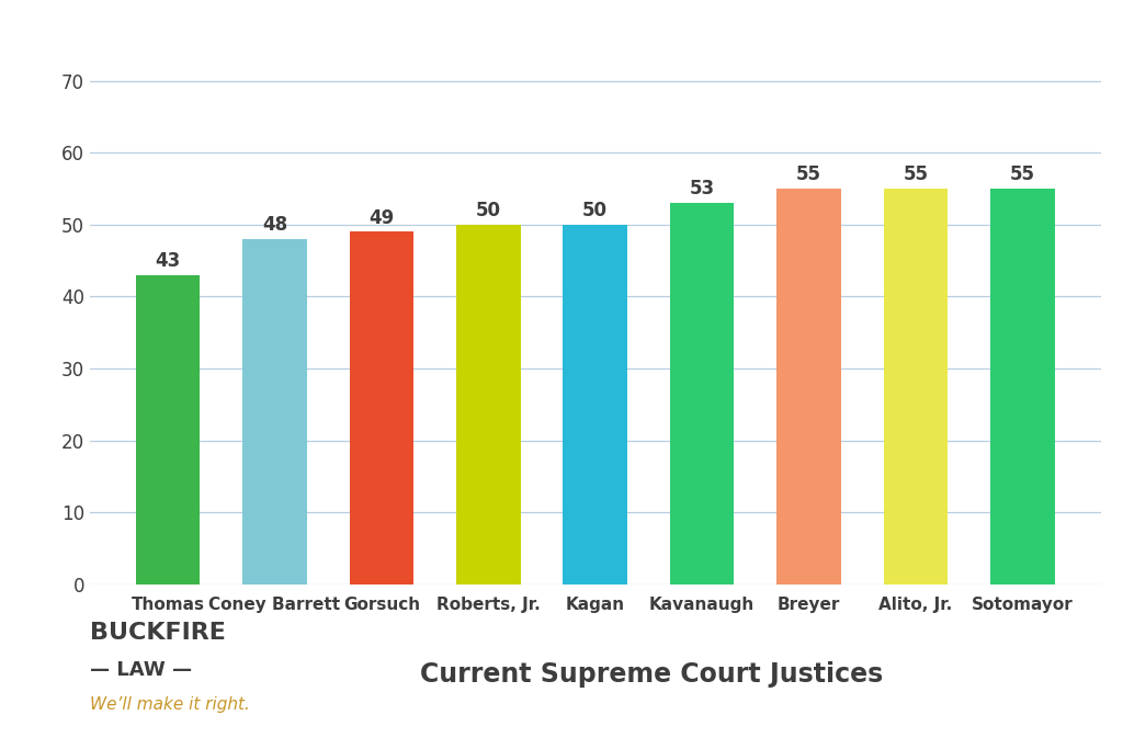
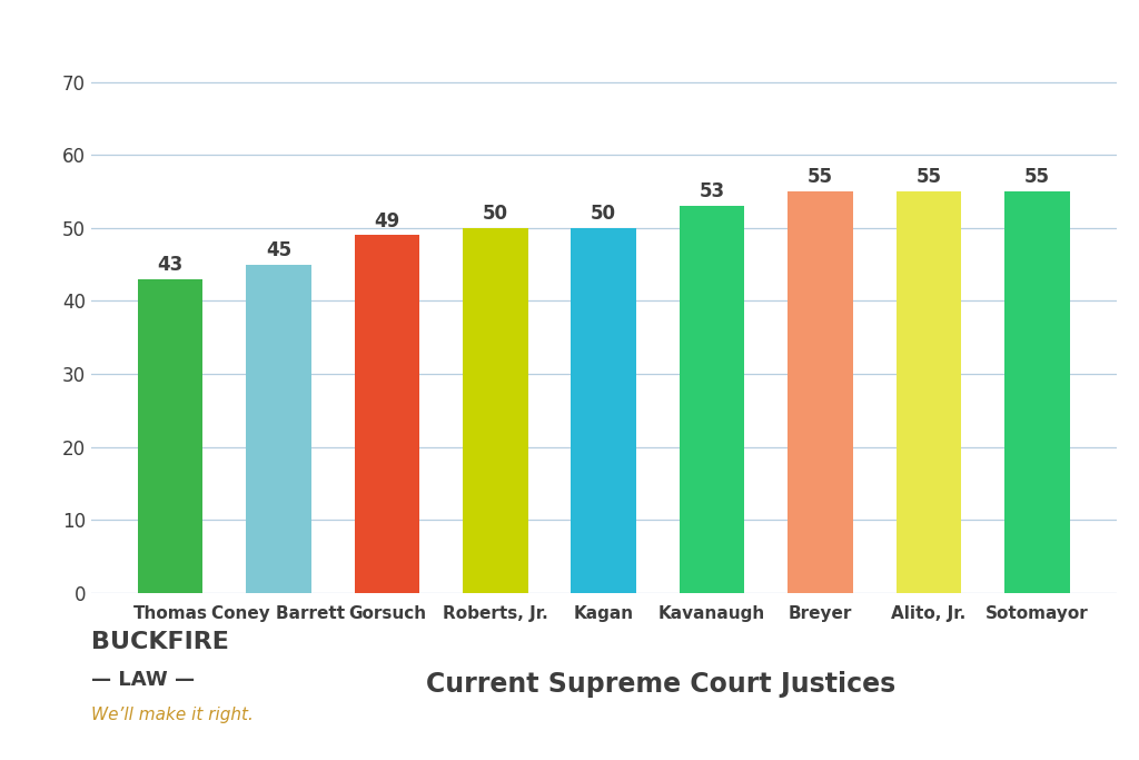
Coney Barrett: 48 -> 45
